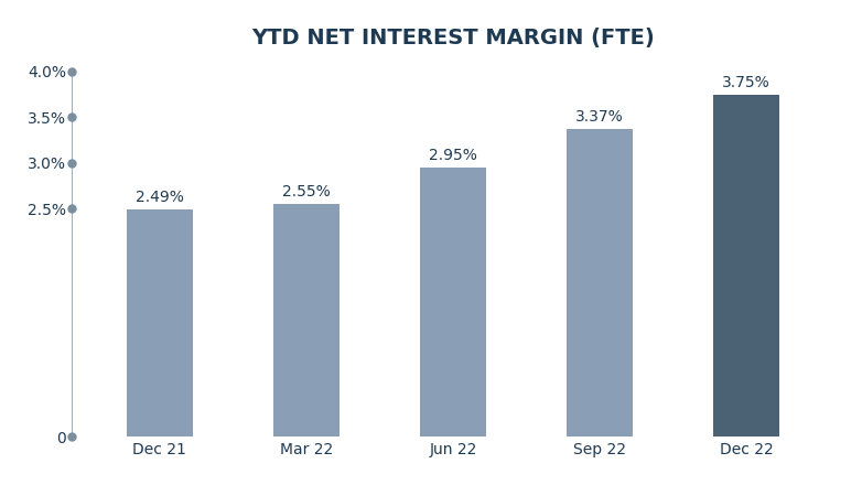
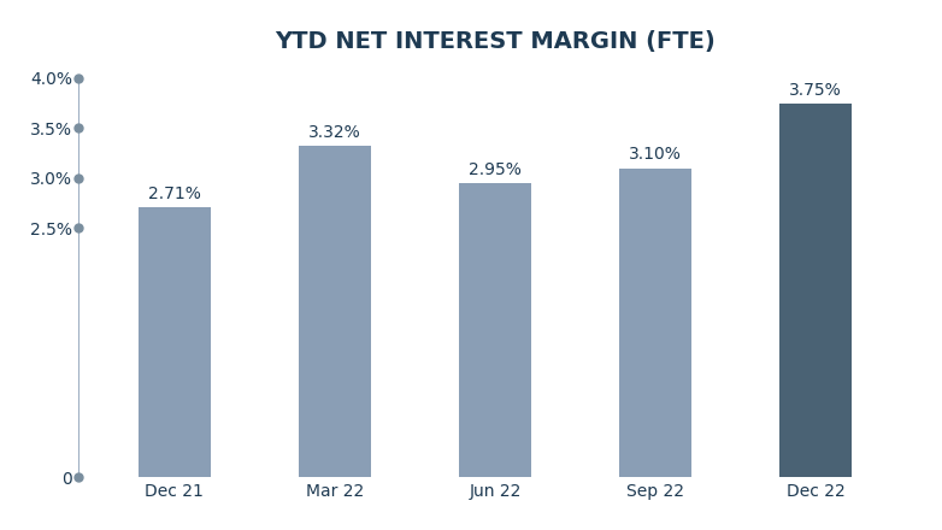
Dec 21: 2.49% -> 2.71%
Mar 22: 2.55% -> 3.32%
Sep 22: 3.37% -> 3.10%
